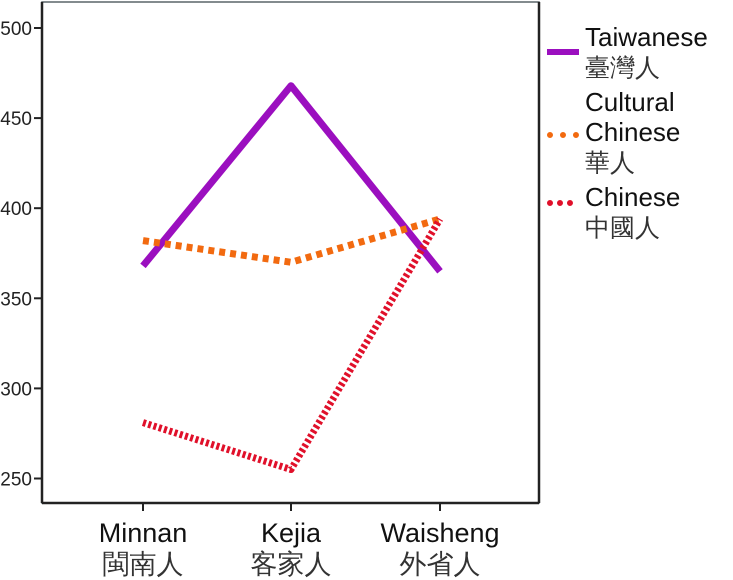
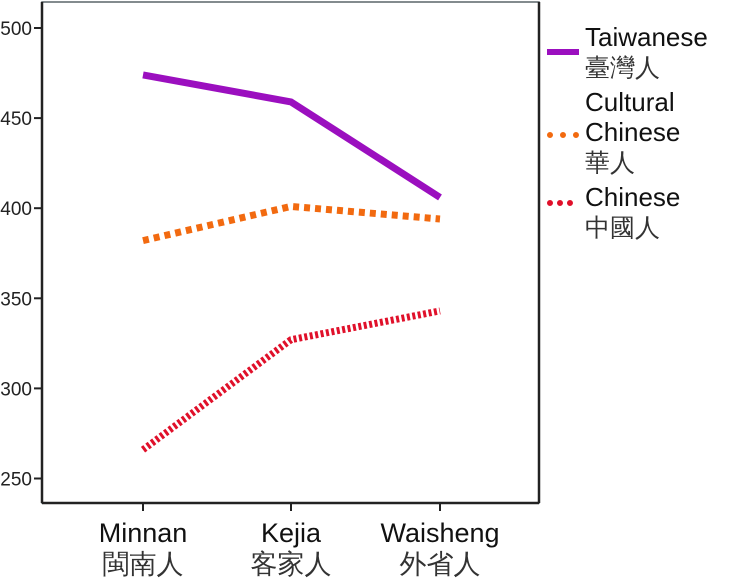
Taiwanese/Minnan: 368 -> 474
Chinese/Minnan: 281 -> 266
Taiwanese/Kejia: 468 -> 459
Cultural Chinese/Kejia: 370 -> 401
Chinese/Kejia: 255 -> 327
Taiwanese/Waisheng: 365 -> 406
Chinese/Waisheng: 394 -> 343
